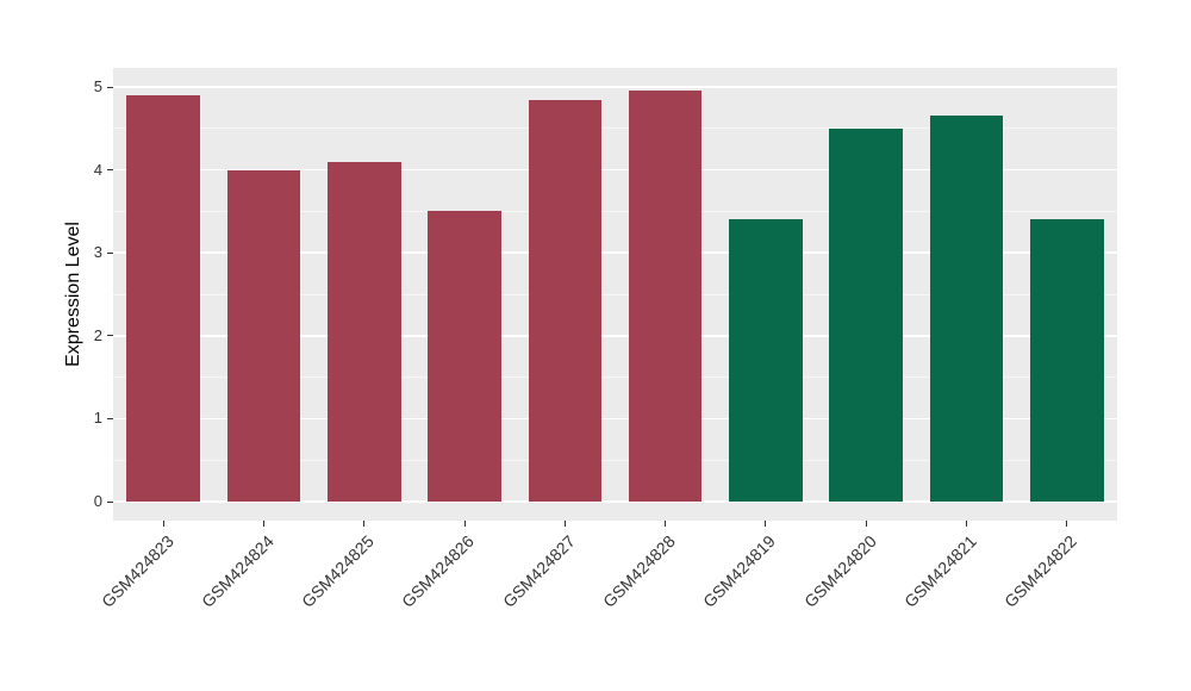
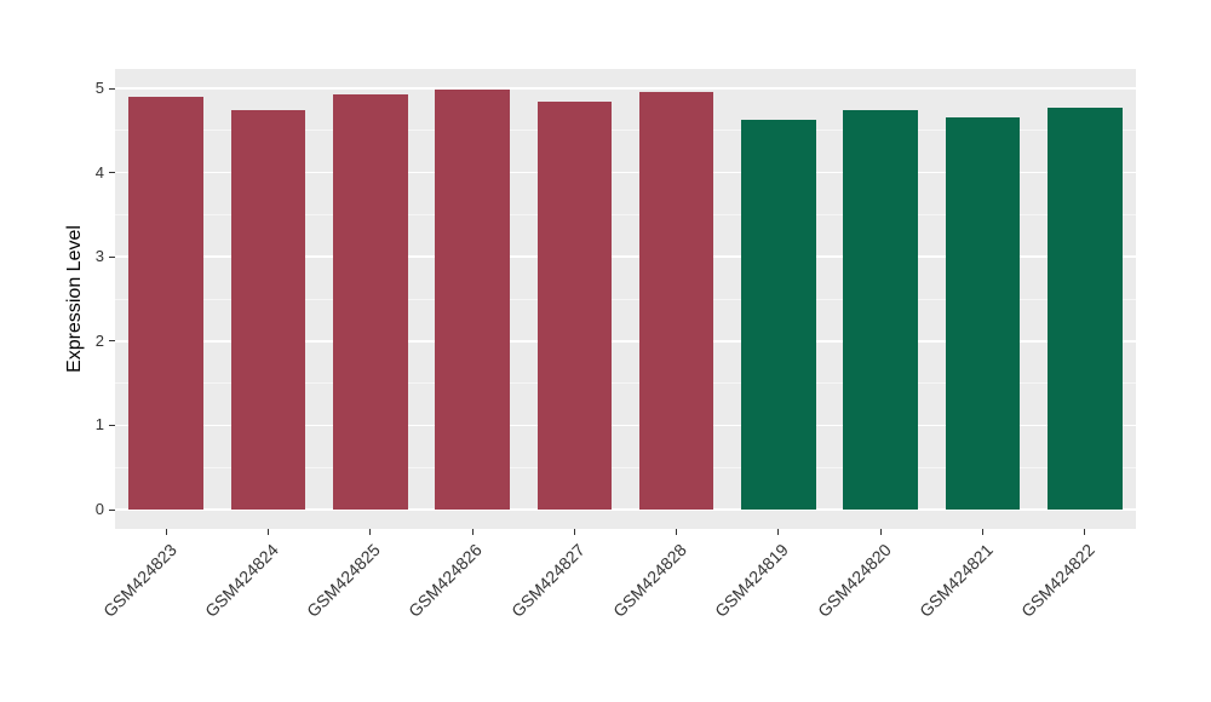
GSM424824: 4.0 -> 4.7
GSM424825: 4.1 -> 4.9
GSM424826: 3.5 -> 5.0
GSM424819: 3.4 -> 4.6
GSM424820: 4.5 -> 4.7
GSM424822: 3.4 -> 4.8
